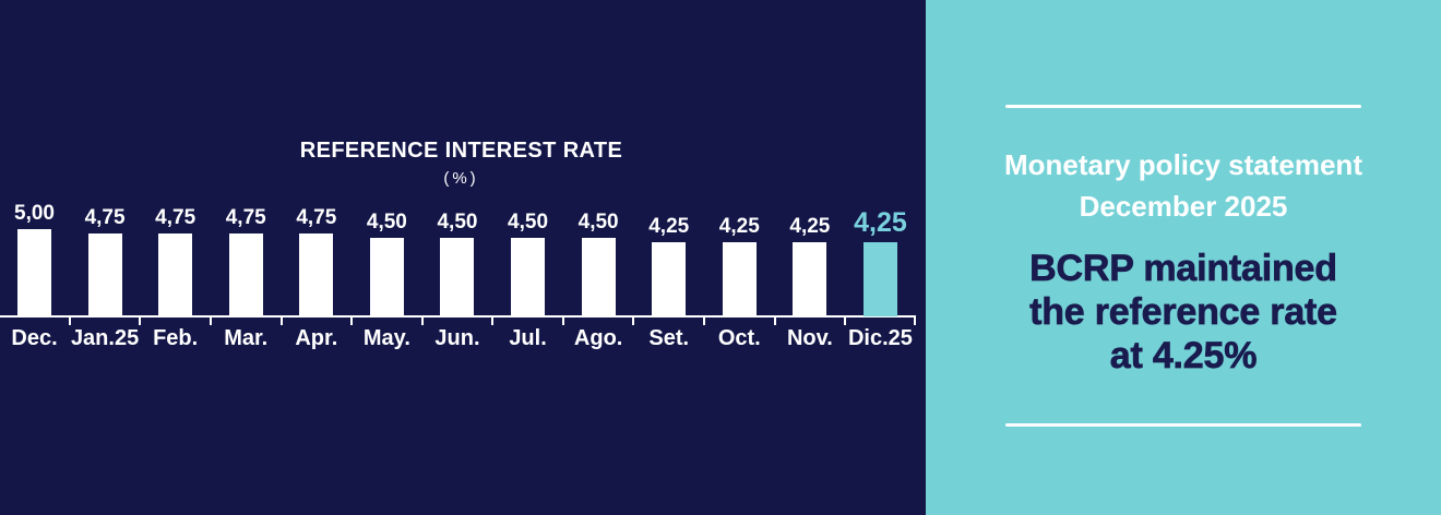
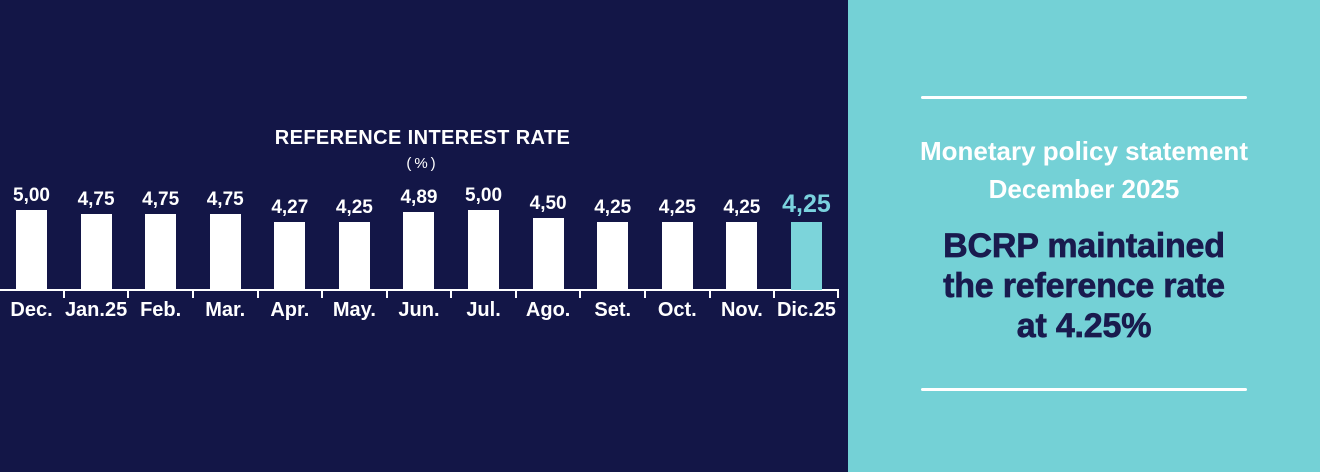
Apr.: 4,75 -> 4,27
May.: 4,50 -> 4,25
Jun.: 4,50 -> 4,89
Jul.: 4,50 -> 5,00
